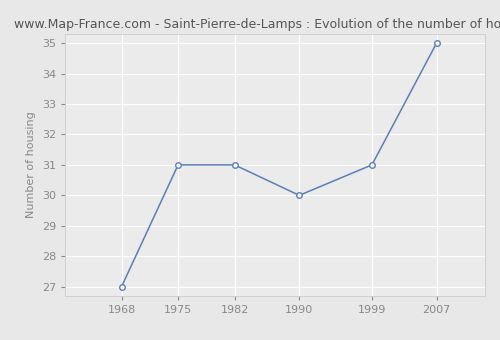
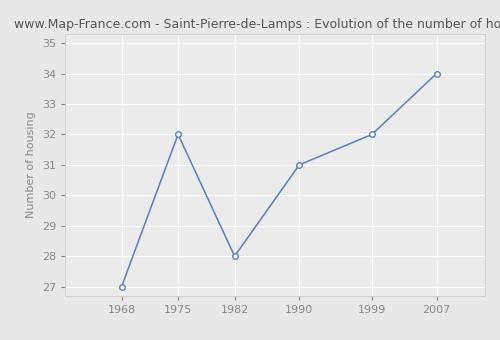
1975: 31 -> 32
1982: 31 -> 28
1990: 30 -> 31
1999: 31 -> 32
2007: 35 -> 34
